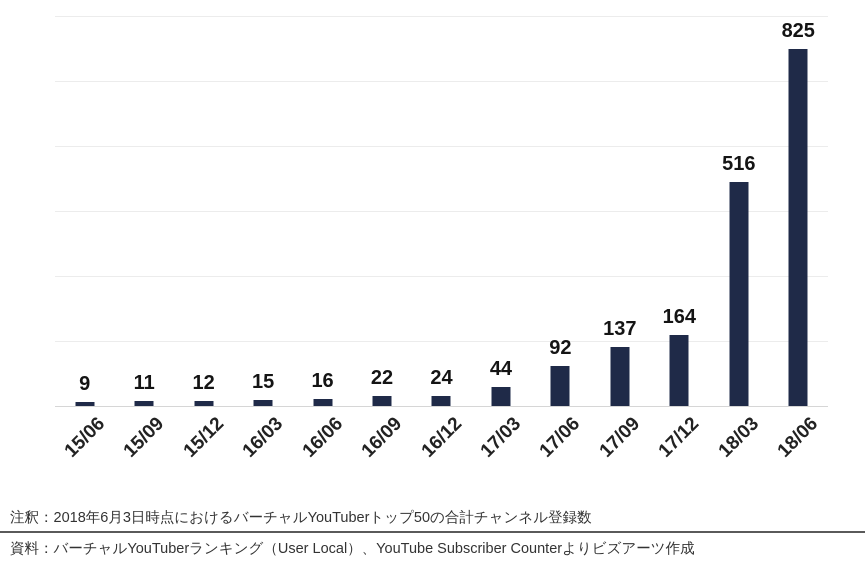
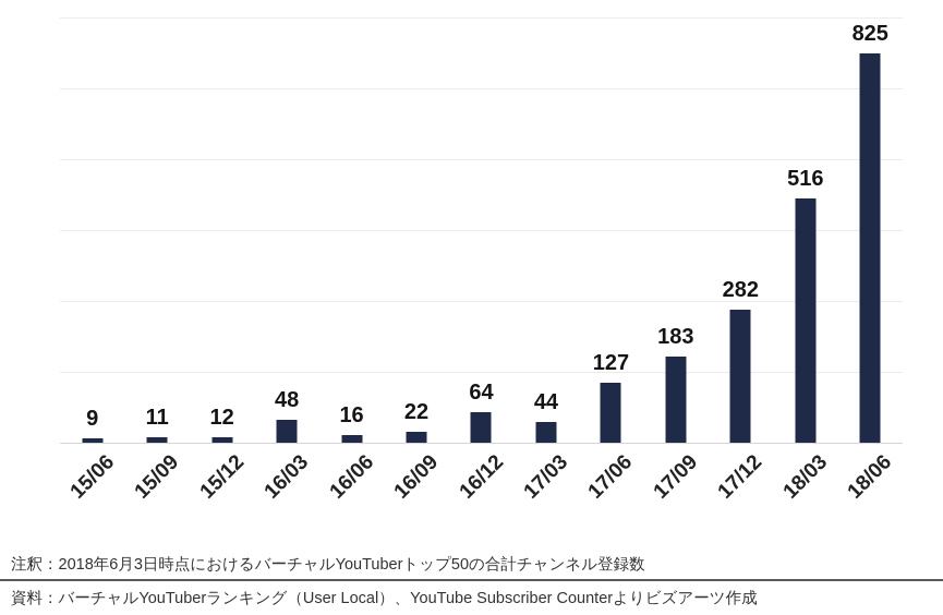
16/03: 15 -> 48
16/12: 24 -> 64
17/06: 92 -> 127
17/09: 137 -> 183
17/12: 164 -> 282
